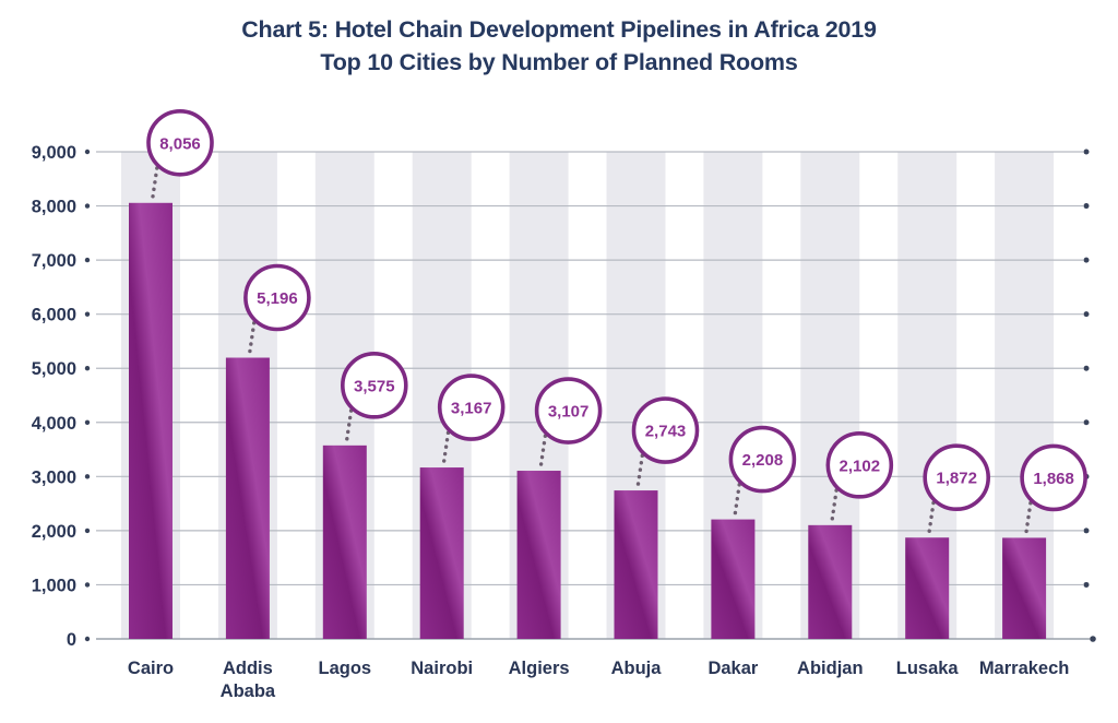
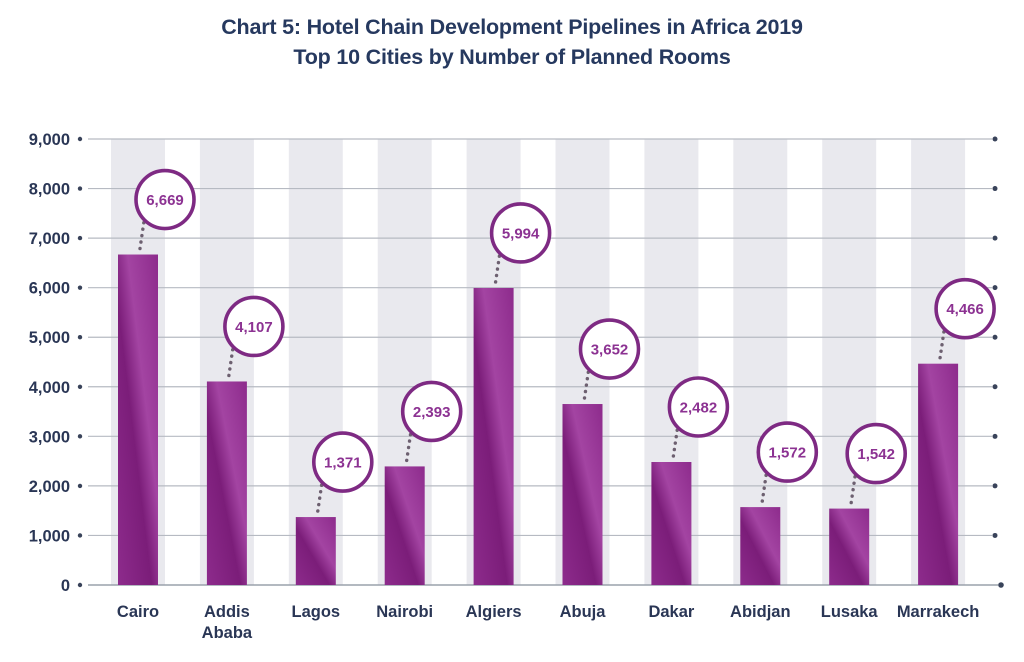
Cairo: 8,056 -> 6,669
Addis Ababa: 5,196 -> 4,107
Lagos: 3,575 -> 1,371
Nairobi: 3,167 -> 2,393
Algiers: 3,107 -> 5,994
Abuja: 2,743 -> 3,652
Dakar: 2,208 -> 2,482
Abidjan: 2,102 -> 1,572
Lusaka: 1,872 -> 1,542
Marrakech: 1,868 -> 4,466
